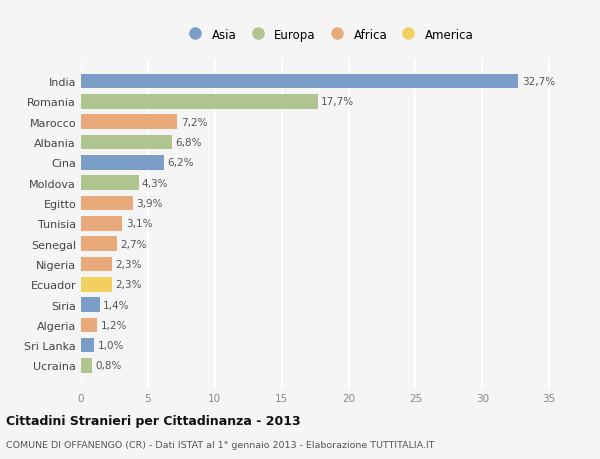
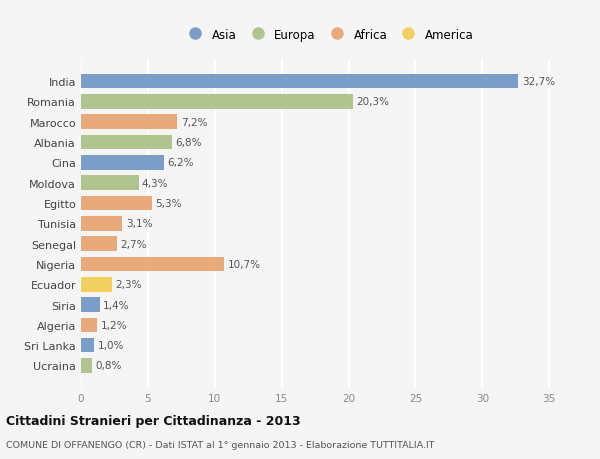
Romania: 17,7% -> 20,3%
Egitto: 3,9% -> 5,3%
Nigeria: 2,3% -> 10,7%
